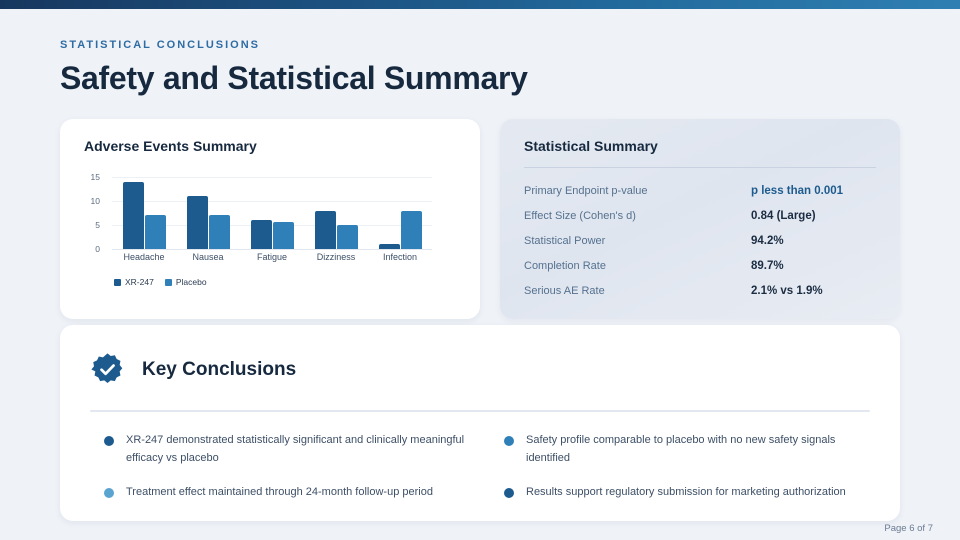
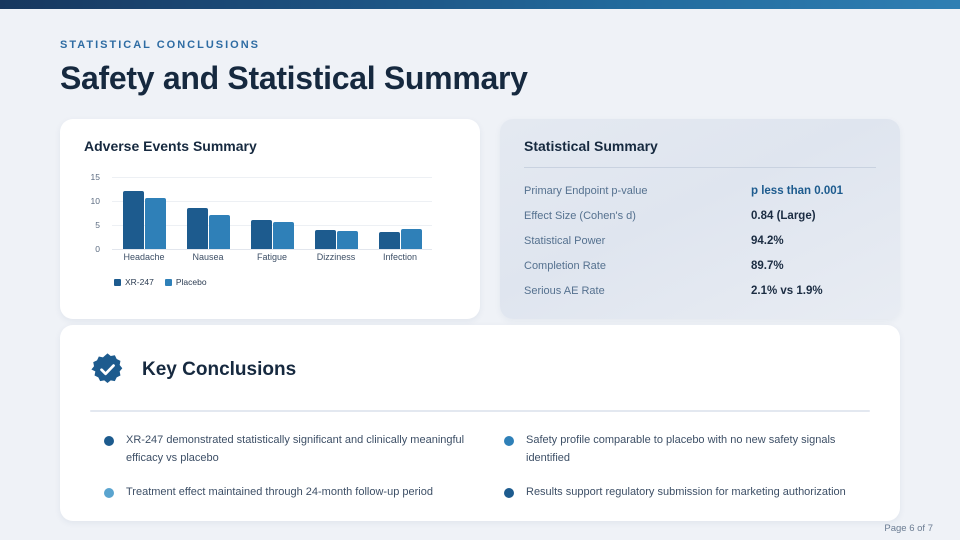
XR-247/Headache: 14 -> 12
Placebo/Headache: 7 -> 11
XR-247/Nausea: 11 -> 8
XR-247/Dizziness: 8 -> 4
Placebo/Dizziness: 5 -> 4
XR-247/Infection: 1 -> 4
Placebo/Infection: 8 -> 4
